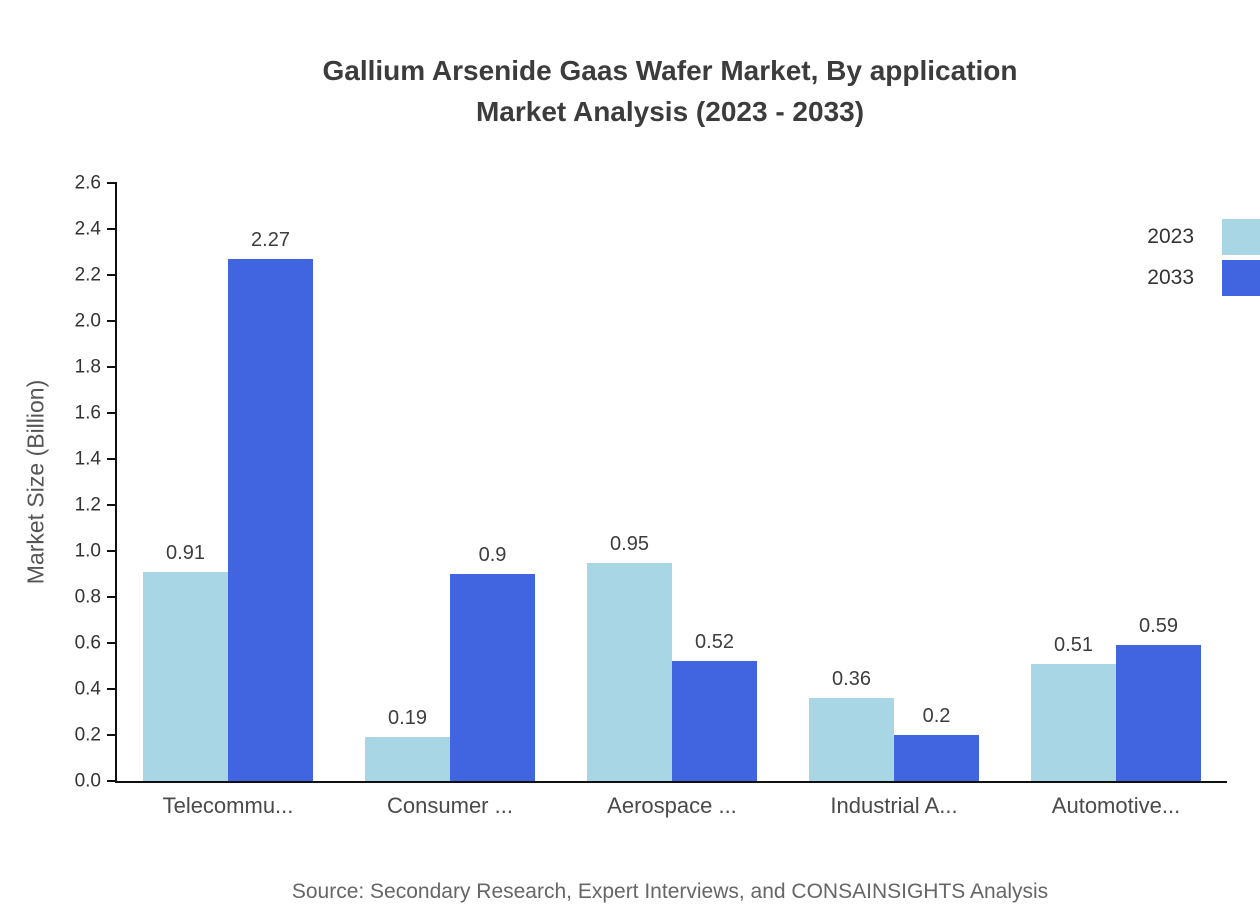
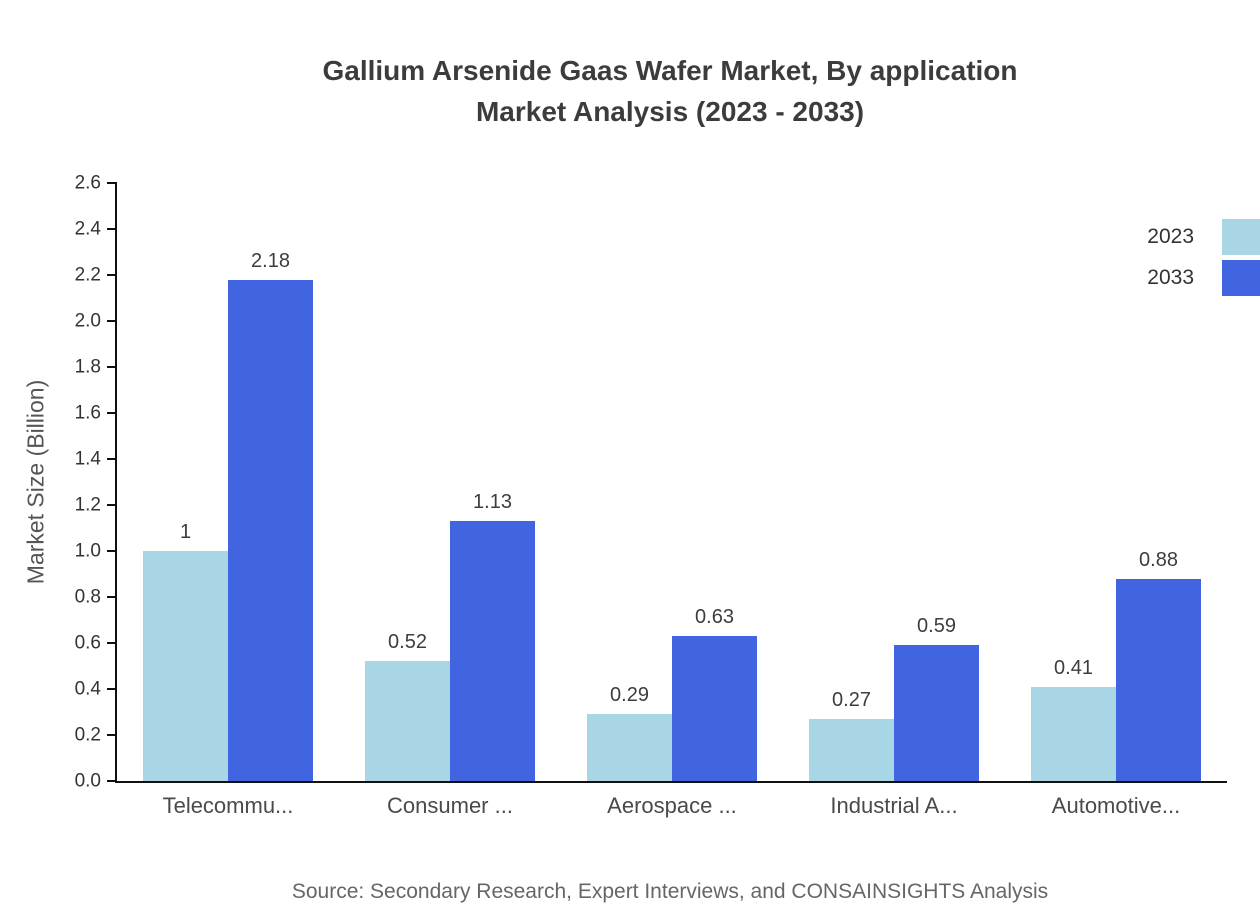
2023/Telecommu...: 0.91 -> 1
2033/Telecommu...: 2.27 -> 2.18
2023/Consumer ...: 0.19 -> 0.52
2033/Consumer ...: 0.9 -> 1.13
2023/Aerospace ...: 0.95 -> 0.29
2033/Aerospace ...: 0.52 -> 0.63
2023/Industrial A...: 0.36 -> 0.27
2033/Industrial A...: 0.2 -> 0.59
2023/Automotive...: 0.51 -> 0.41
2033/Automotive...: 0.59 -> 0.88
